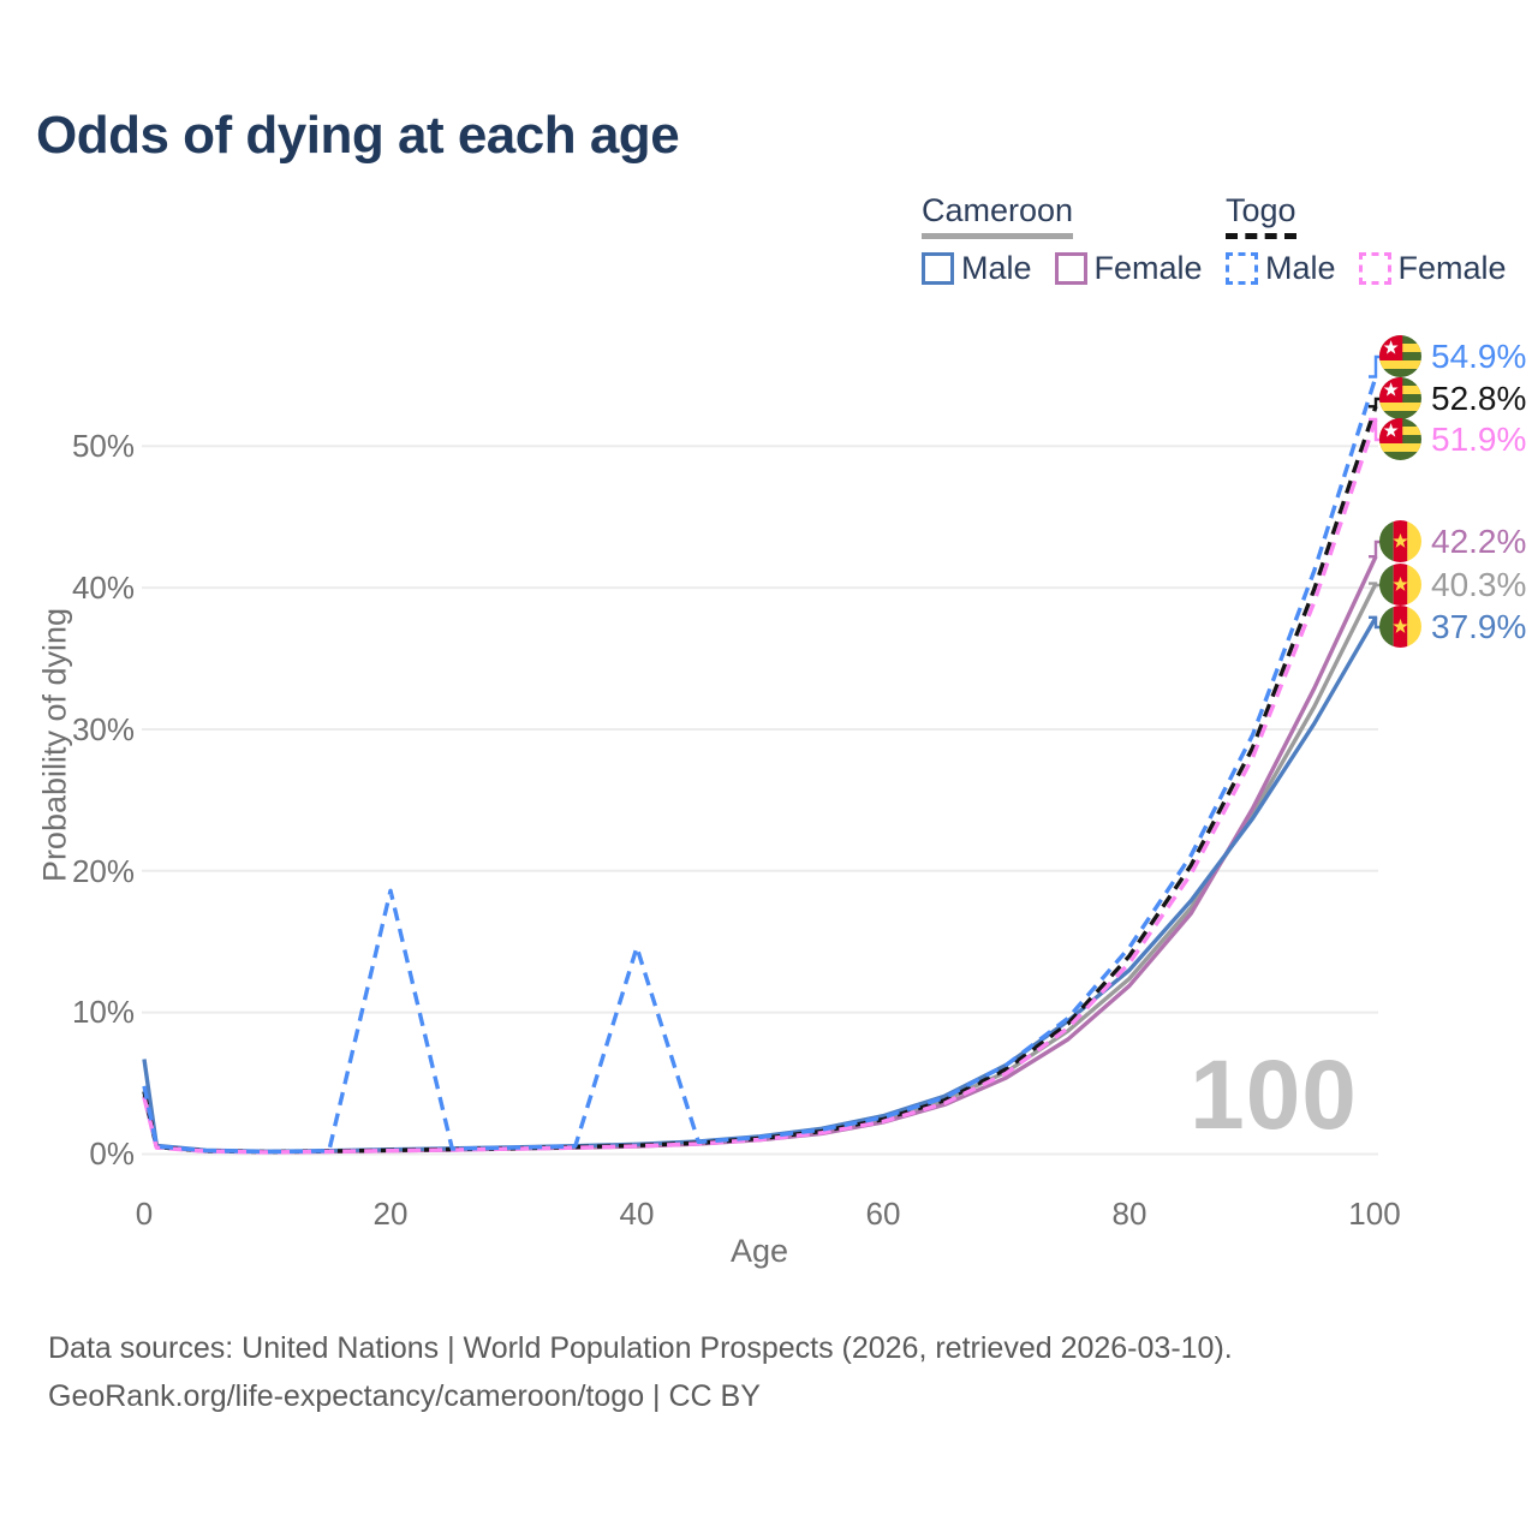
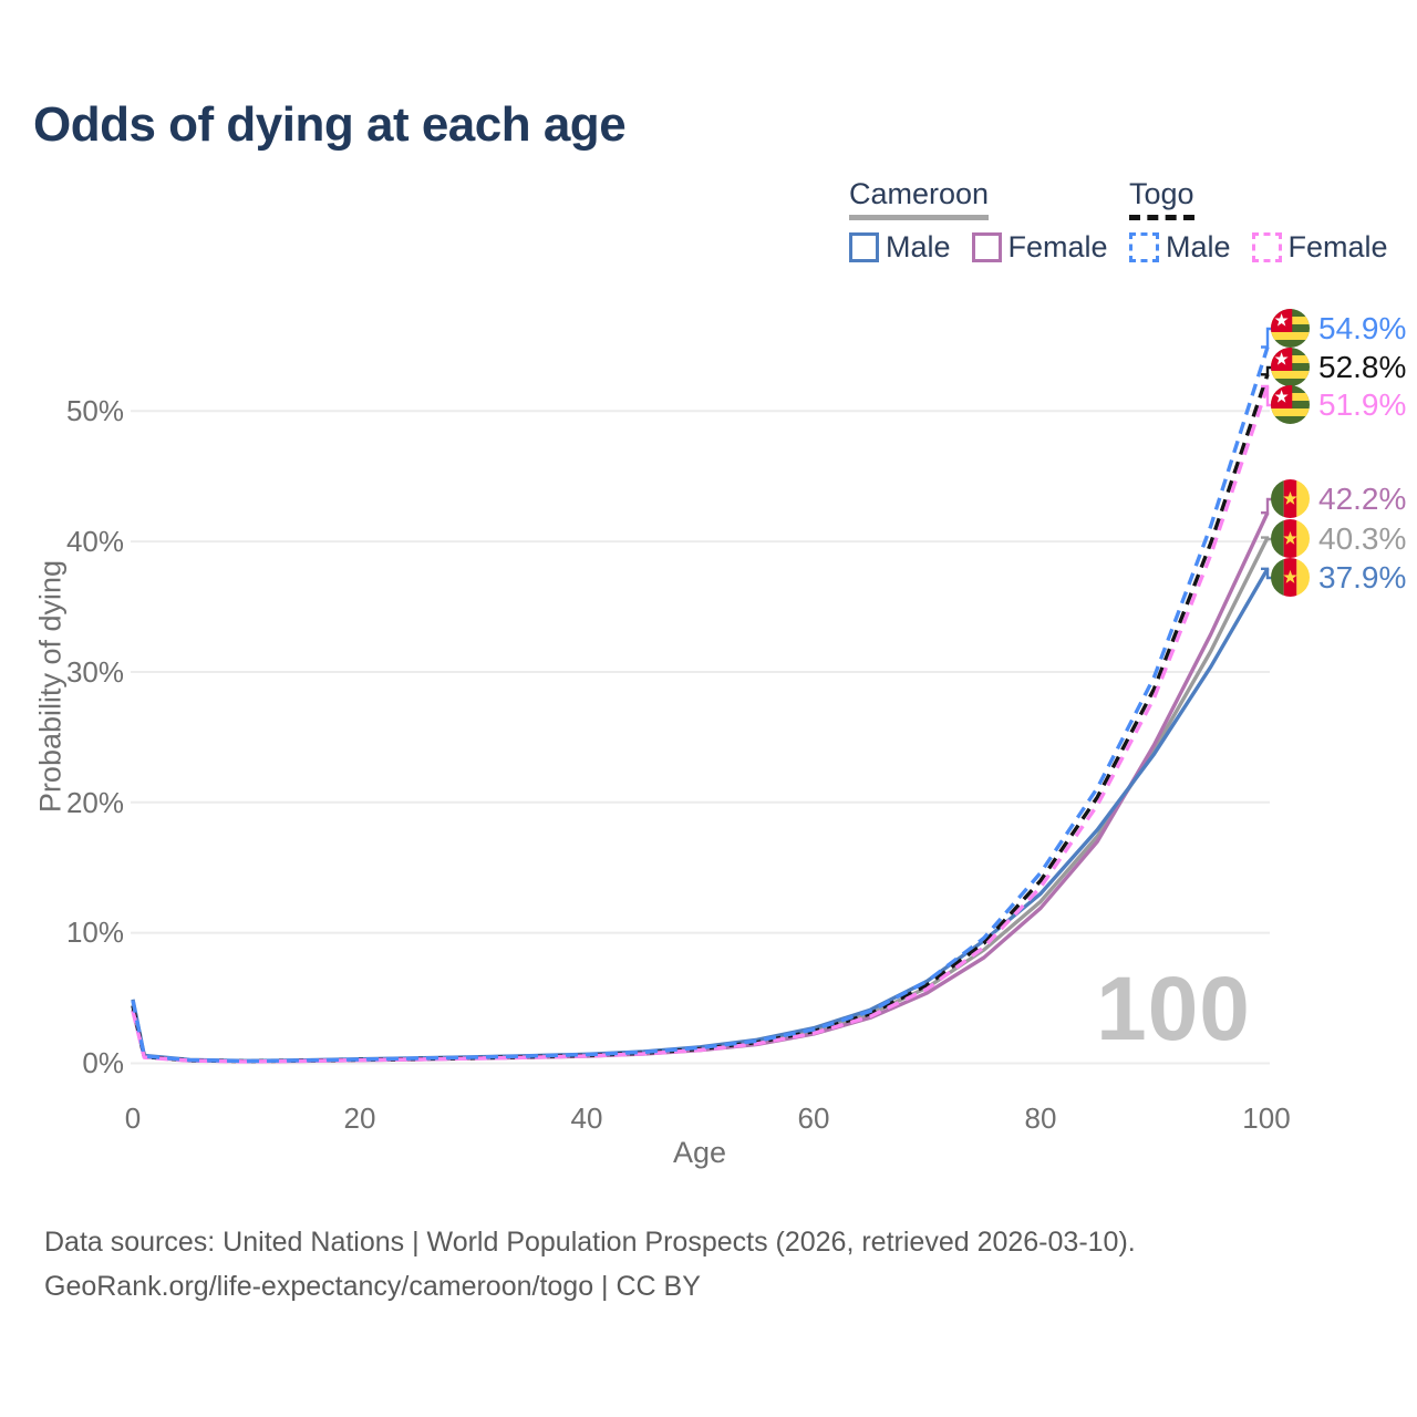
Cameroon Male/0: 6.7% -> 4.9%
Togo Male/20: 18.6% -> 0.3%
Togo Male/40: 14.6% -> 0.7%
